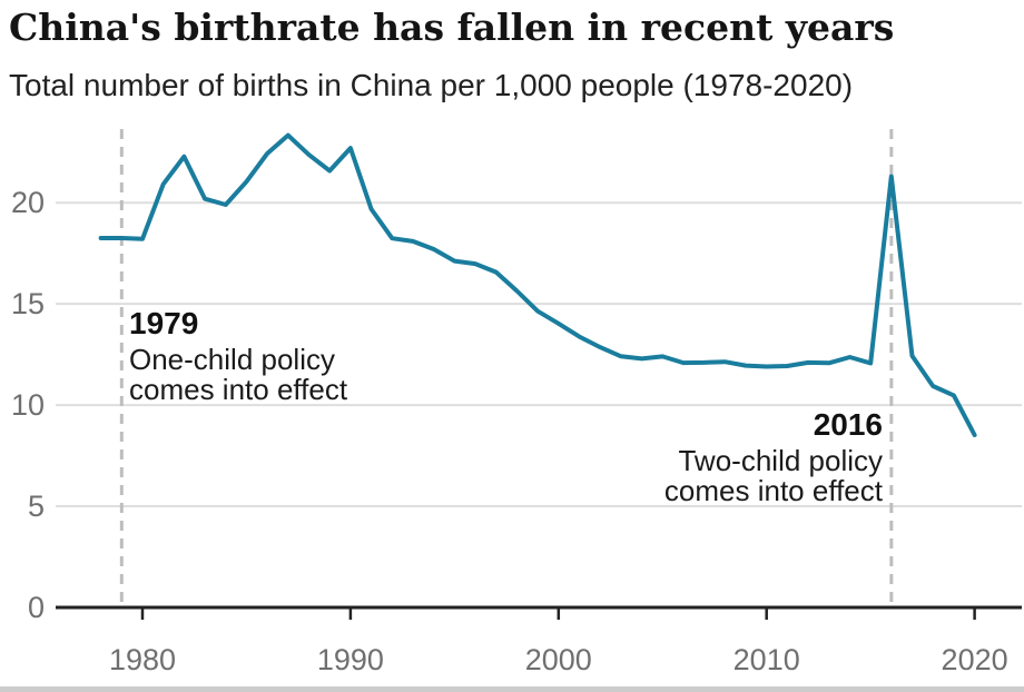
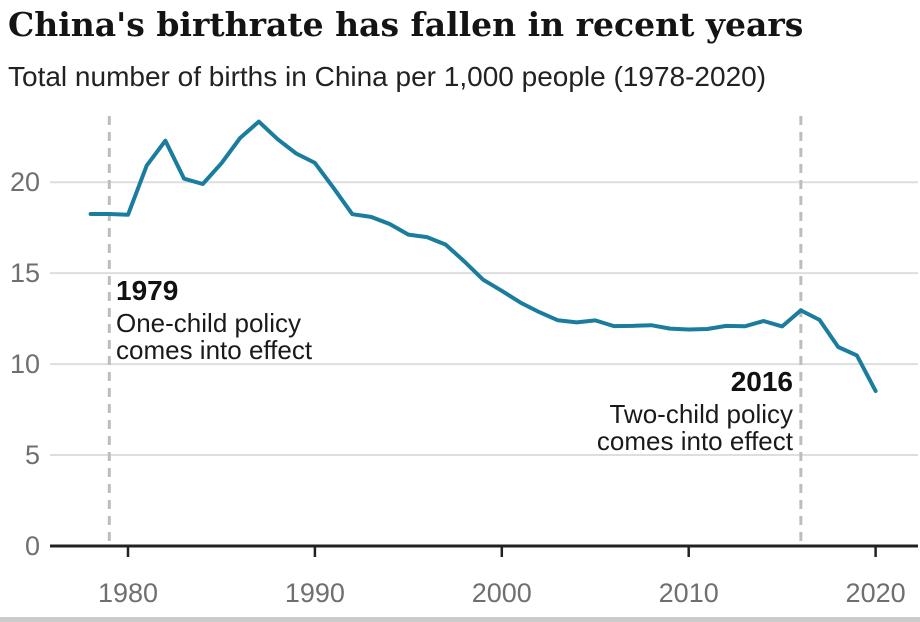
1990: 22.7 -> 21.1
2016: 21.3 -> 12.9
